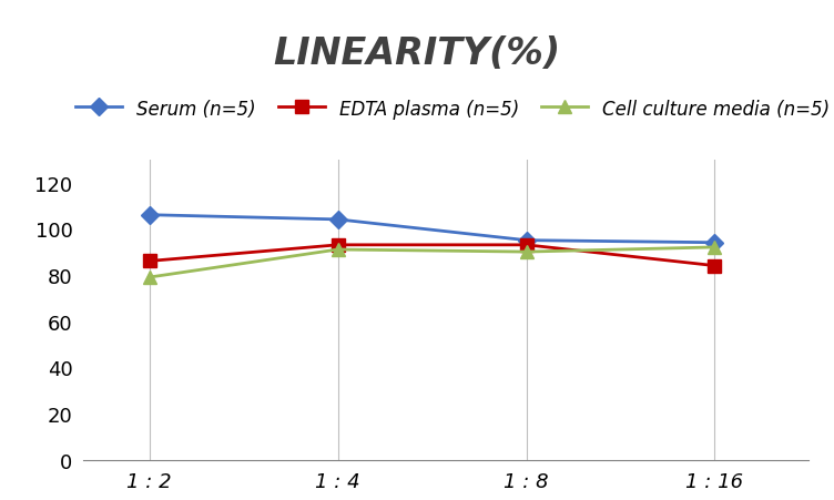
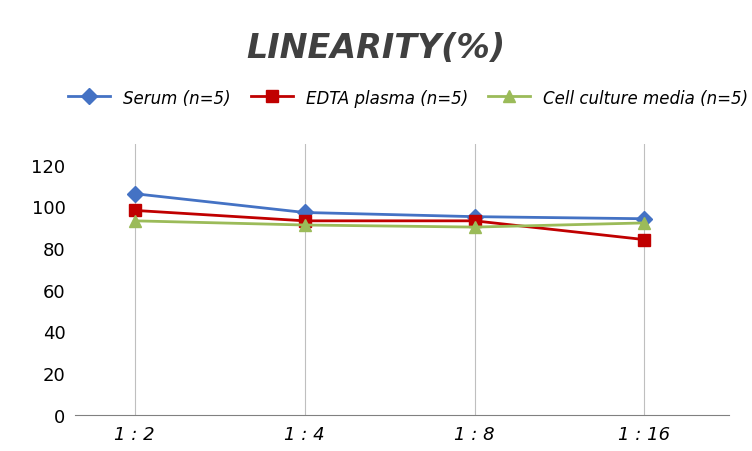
EDTA plasma (n=5)/1 : 2: 86 -> 98
Cell culture media (n=5)/1 : 2: 79 -> 93
Serum (n=5)/1 : 4: 104 -> 97
